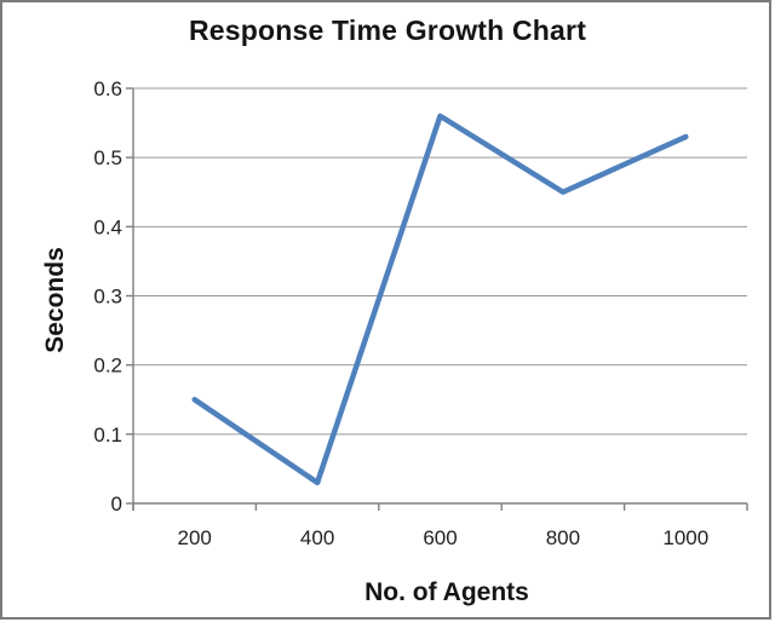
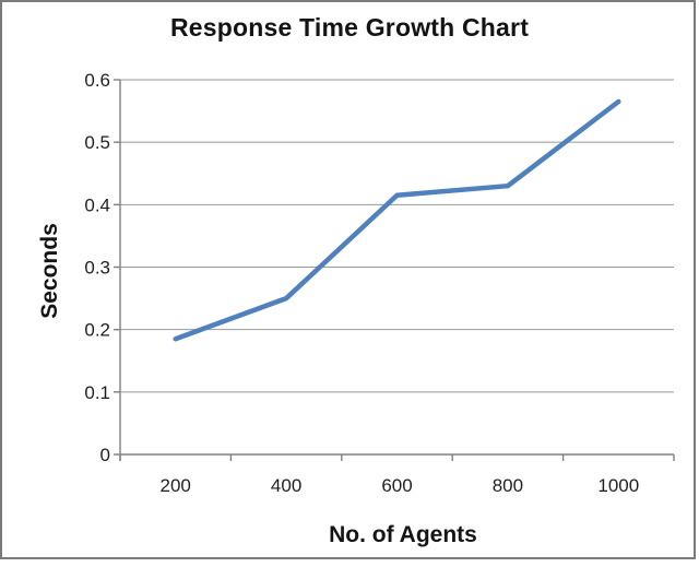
200: 0.15 -> 0.18
400: 0.03 -> 0.25
600: 0.56 -> 0.41
800: 0.45 -> 0.43
1000: 0.53 -> 0.56
